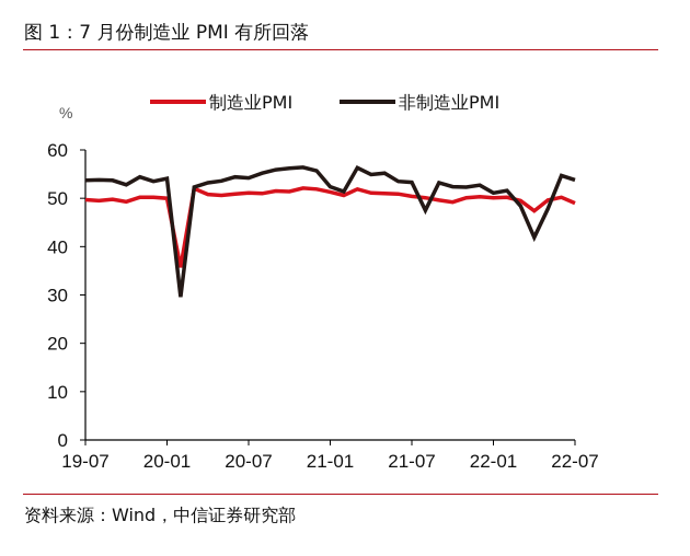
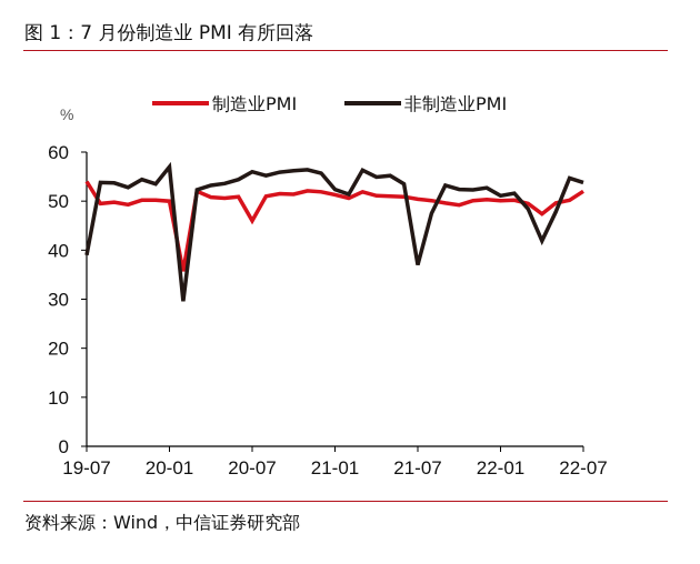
制造业PMI/19-07: 50 -> 54
非制造业PMI/19-07: 54 -> 39
非制造业PMI/20-01: 54 -> 57
制造业PMI/20-07: 51 -> 46
非制造业PMI/20-07: 54 -> 56
非制造业PMI/21-07: 53 -> 37
制造业PMI/22-07: 49 -> 52
